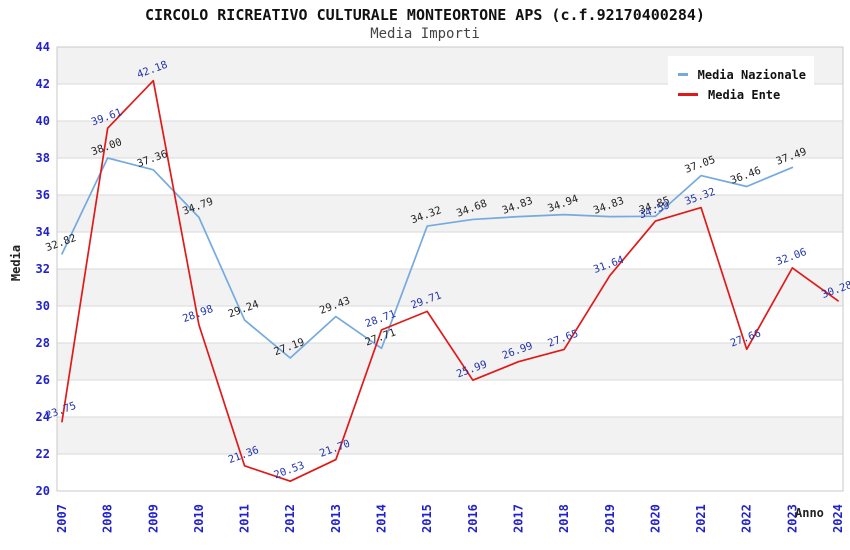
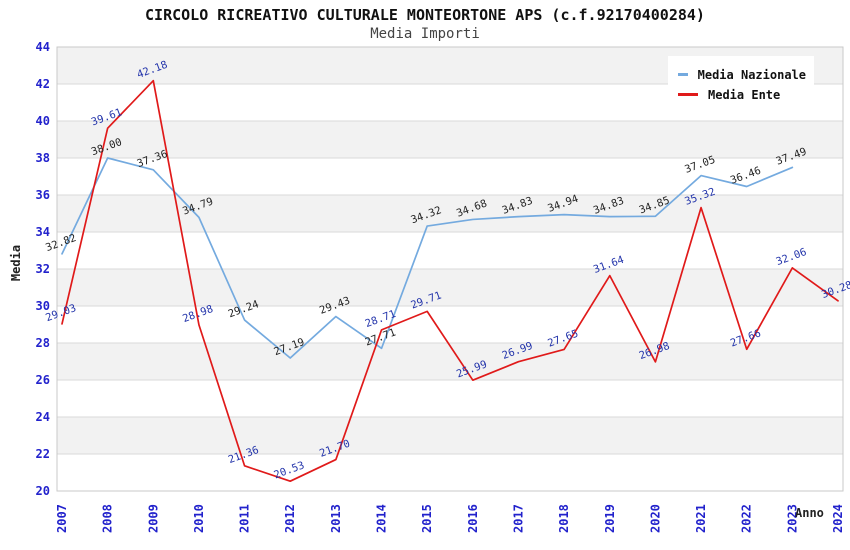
Media Ente/2007: 23.75 -> 29.03
Media Ente/2020: 34.59 -> 26.98
